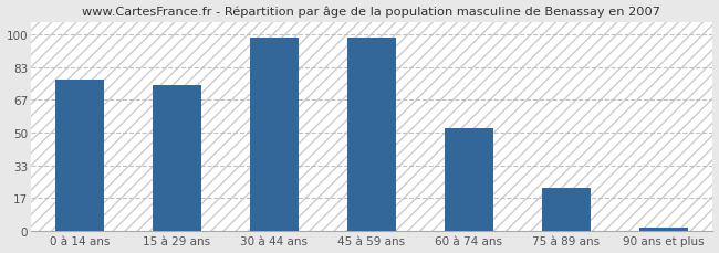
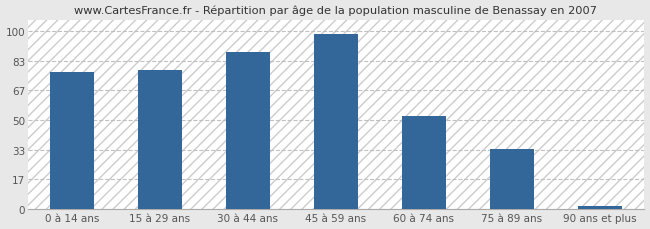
15 à 29 ans: 74 -> 78
30 à 44 ans: 98 -> 88
75 à 89 ans: 22 -> 34
